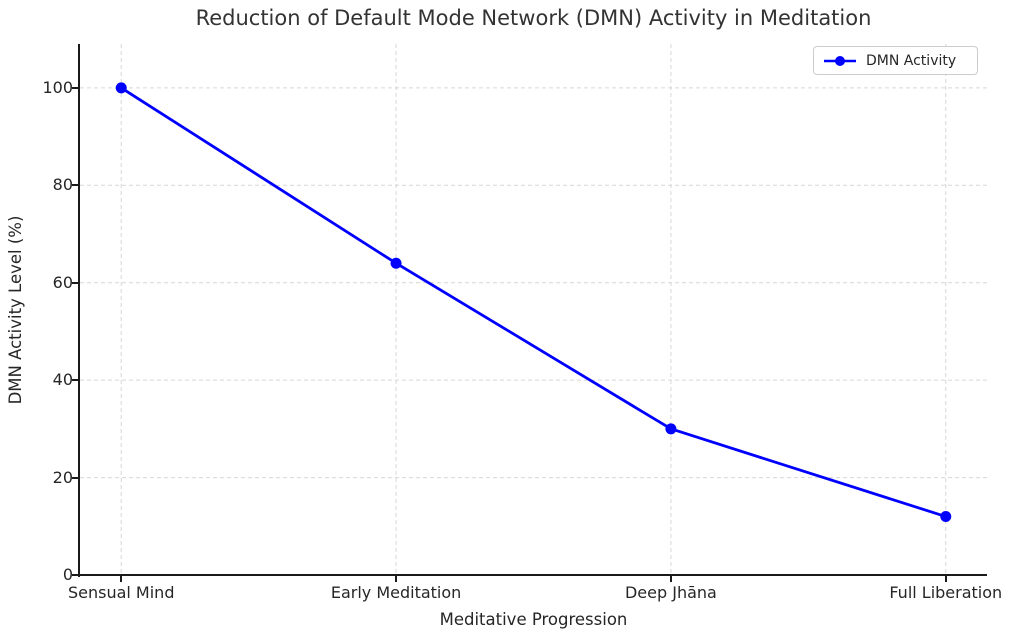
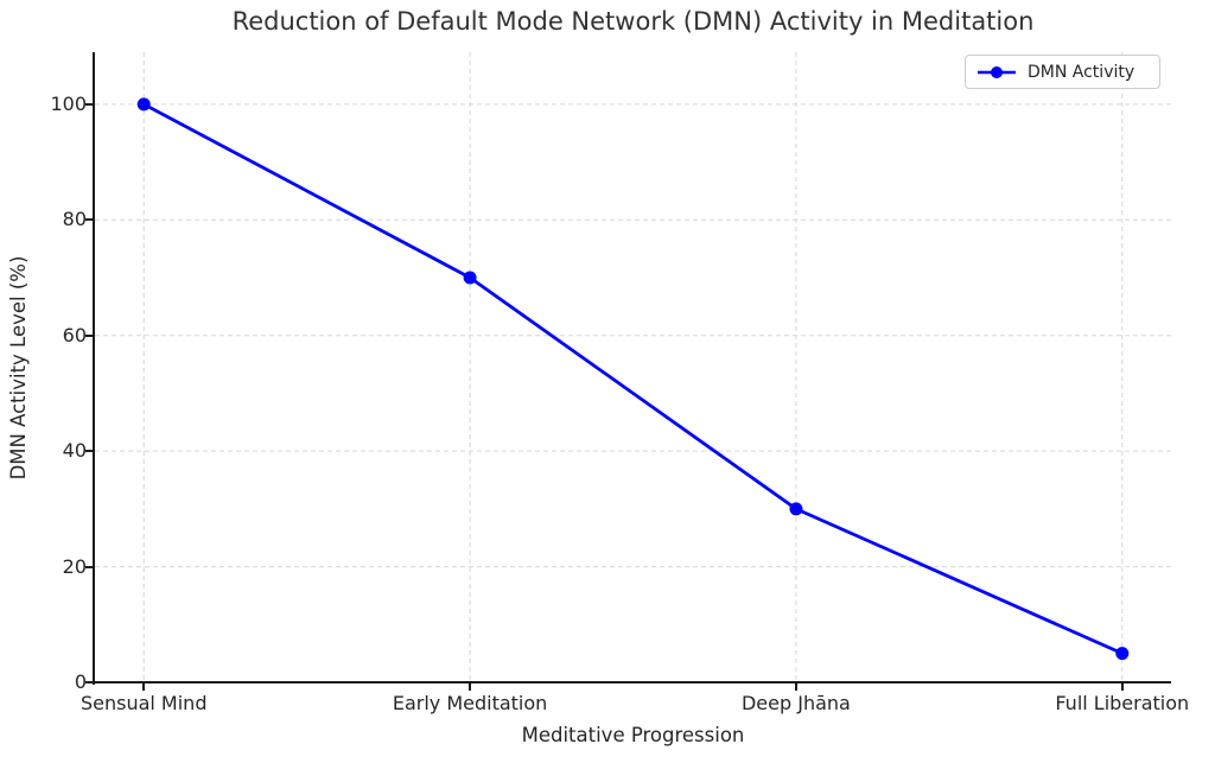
Early Meditation: 64 -> 70
Full Liberation: 12 -> 5
